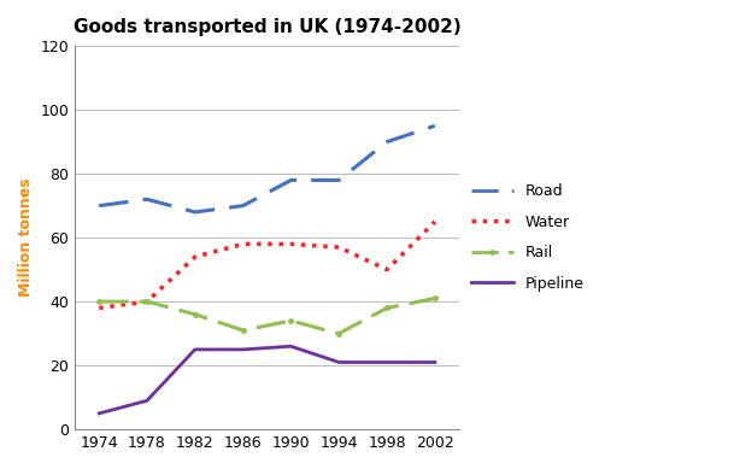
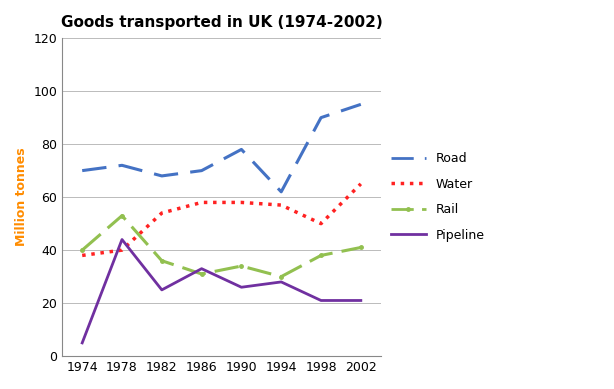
Rail/1978: 40 -> 53
Pipeline/1978: 9 -> 44
Pipeline/1986: 25 -> 33
Road/1994: 78 -> 62
Pipeline/1994: 21 -> 28
